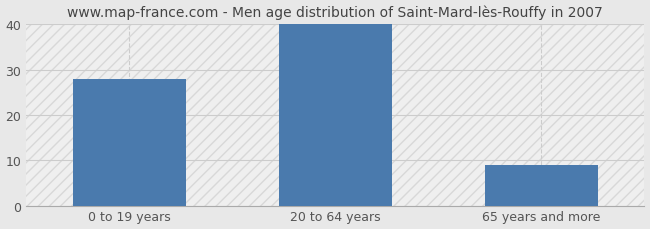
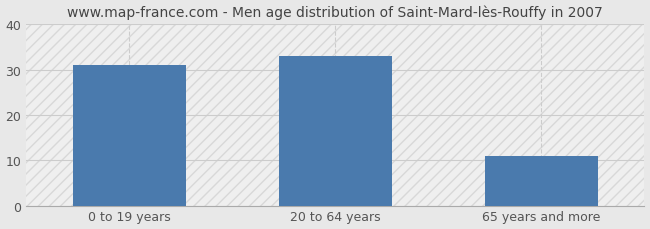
0 to 19 years: 28 -> 31
20 to 64 years: 40 -> 33
65 years and more: 9 -> 11
